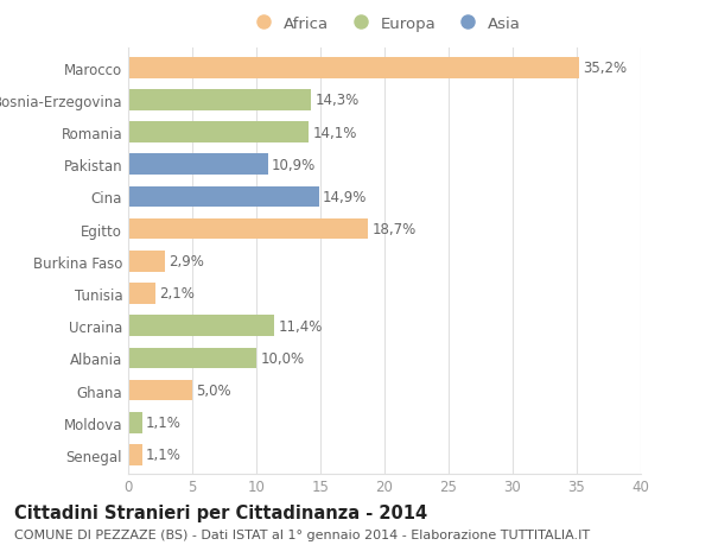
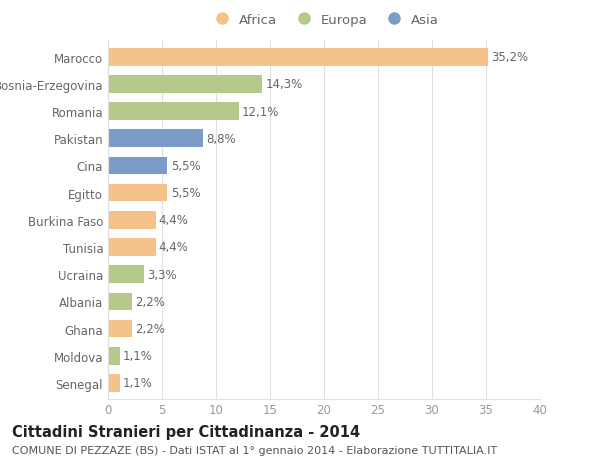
Romania: 14,1% -> 12,1%
Pakistan: 10,9% -> 8,8%
Cina: 14,9% -> 5,5%
Egitto: 18,7% -> 5,5%
Burkina Faso: 2,9% -> 4,4%
Tunisia: 2,1% -> 4,4%
Ucraina: 11,4% -> 3,3%
Albania: 10,0% -> 2,2%
Ghana: 5,0% -> 2,2%
